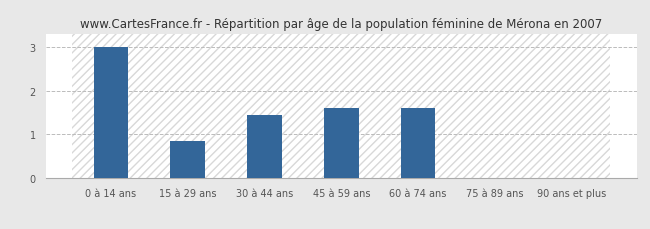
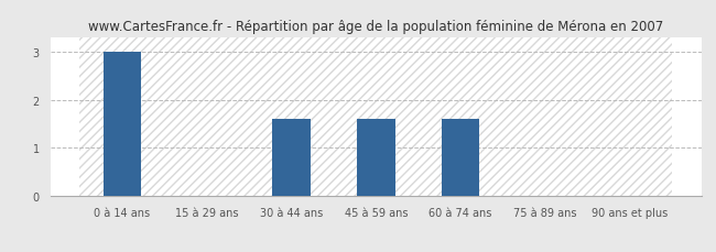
15 à 29 ans: 0.85 -> 0.02
30 à 44 ans: 1.45 -> 1.60
